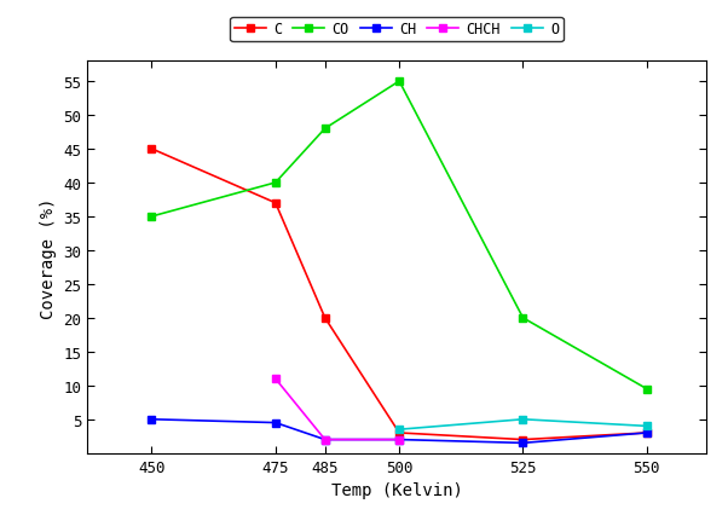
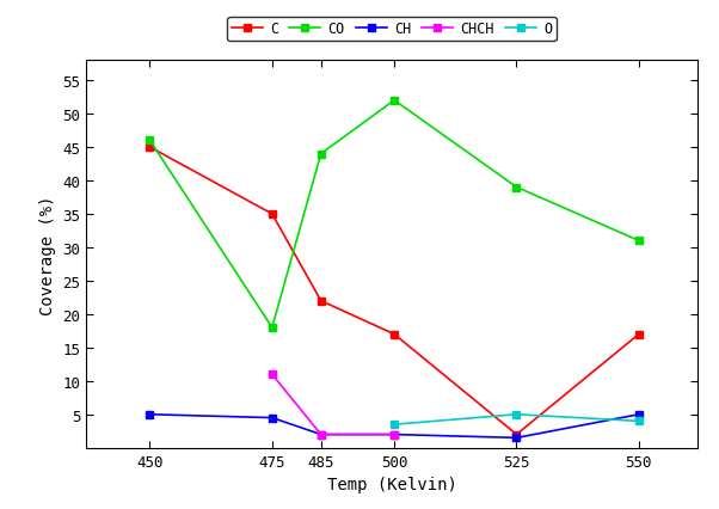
CO/450: 35.0 -> 46.0
C/475: 37 -> 35
CO/475: 40.0 -> 18.0
C/485: 20 -> 22
CO/485: 48.0 -> 44.0
C/500: 3 -> 17
CO/500: 55.0 -> 52.0
CO/525: 20.0 -> 39.0
C/550: 3 -> 17
CO/550: 9.5 -> 31.0
CH/550: 3.0 -> 5.0
